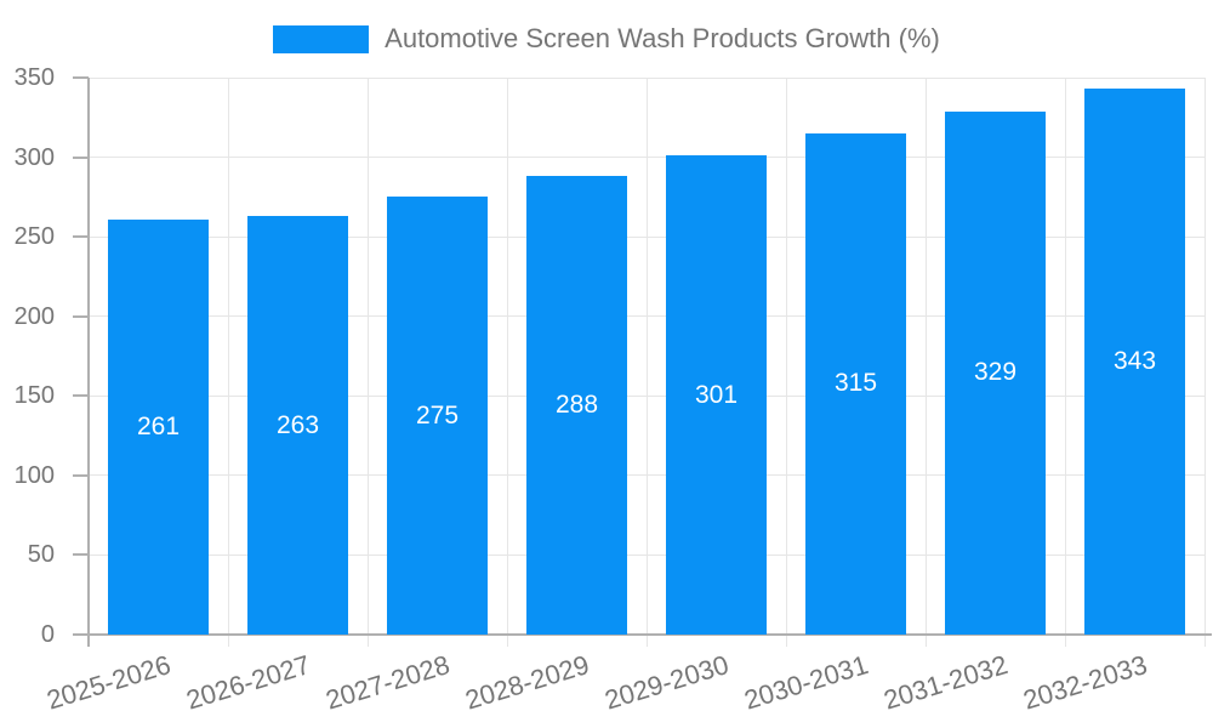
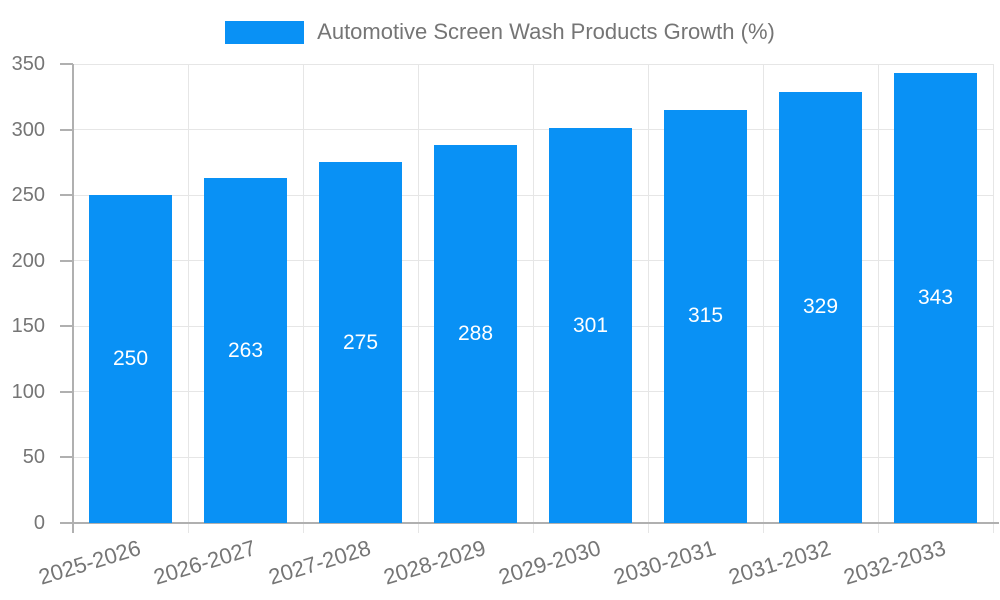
2025-2026: 261 -> 250
